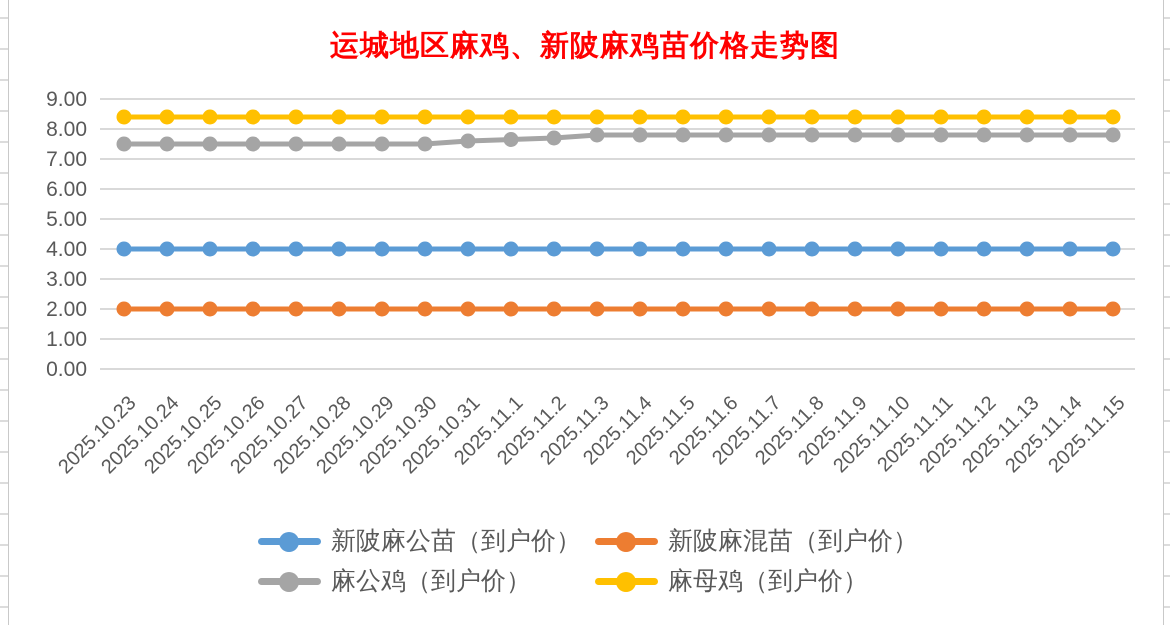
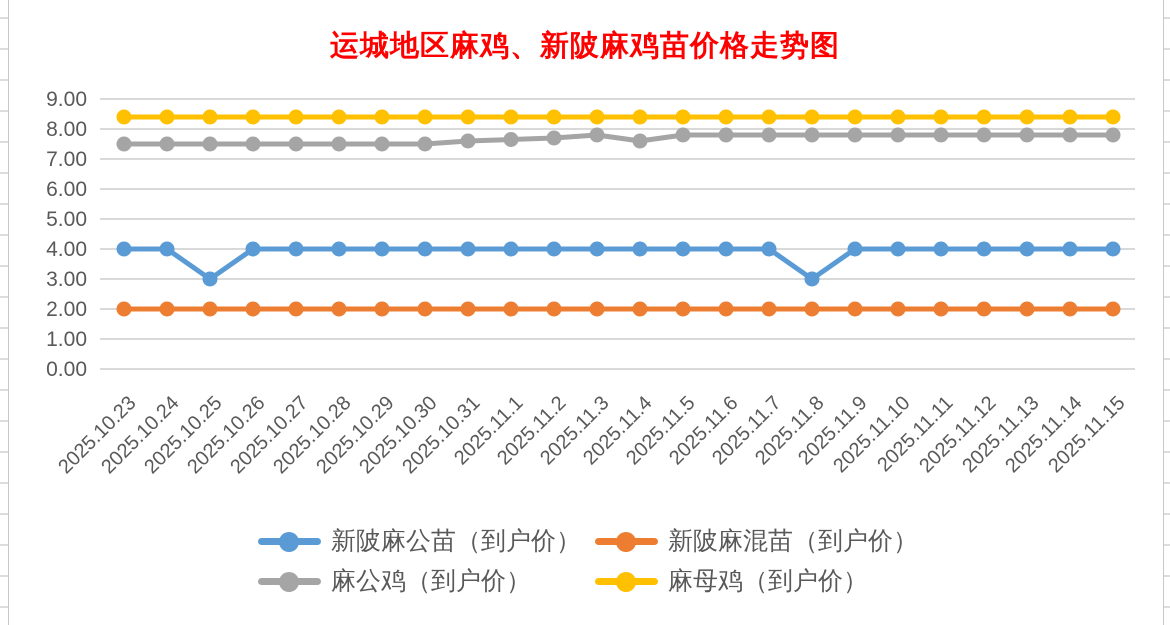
新陂麻公苗（到户价）/2025.10.25: 4 -> 3
麻公鸡（到户价）/2025.11.4: 7.8 -> 7.6
新陂麻公苗（到户价）/2025.11.8: 4 -> 3
